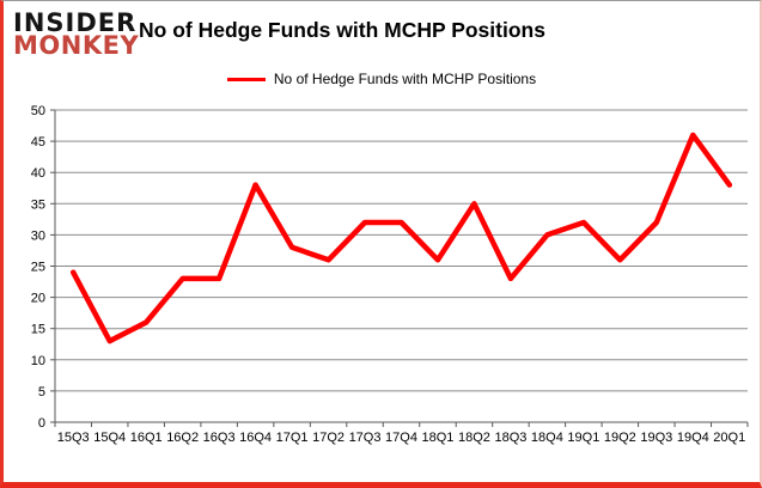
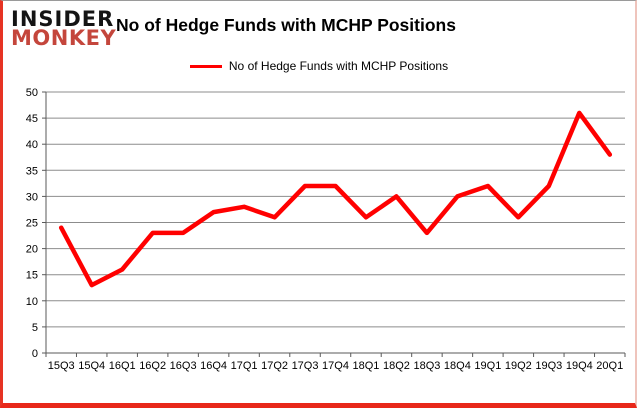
16Q4: 38 -> 27
18Q2: 35 -> 30
